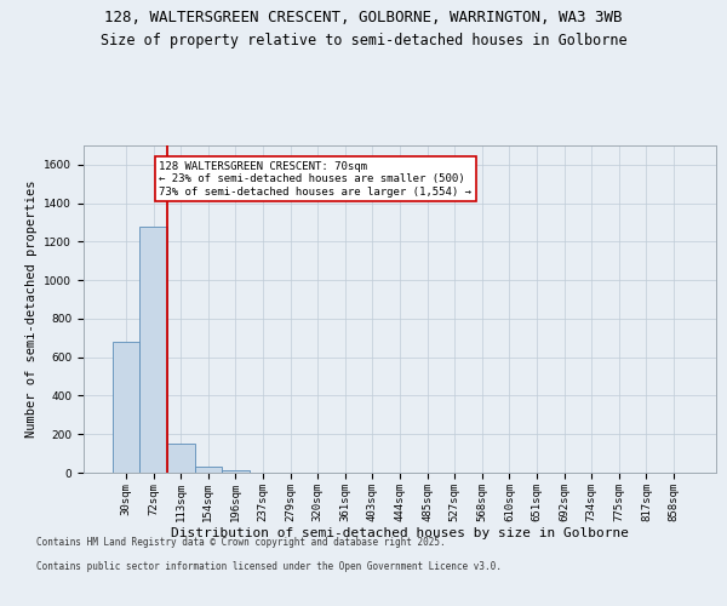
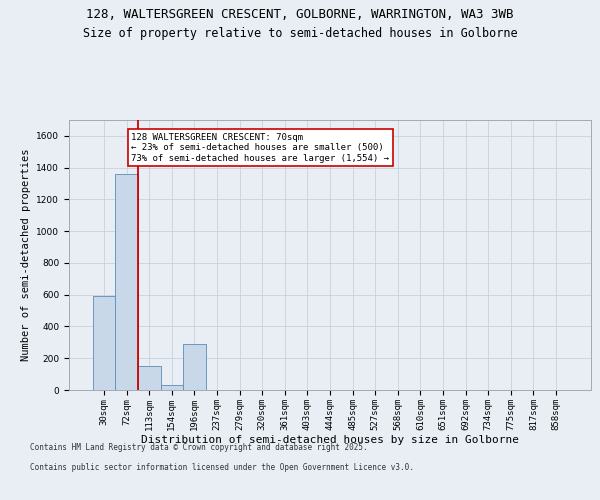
30sqm: 680 -> 590
72sqm: 1280 -> 1360
196sqm: 10 -> 290
